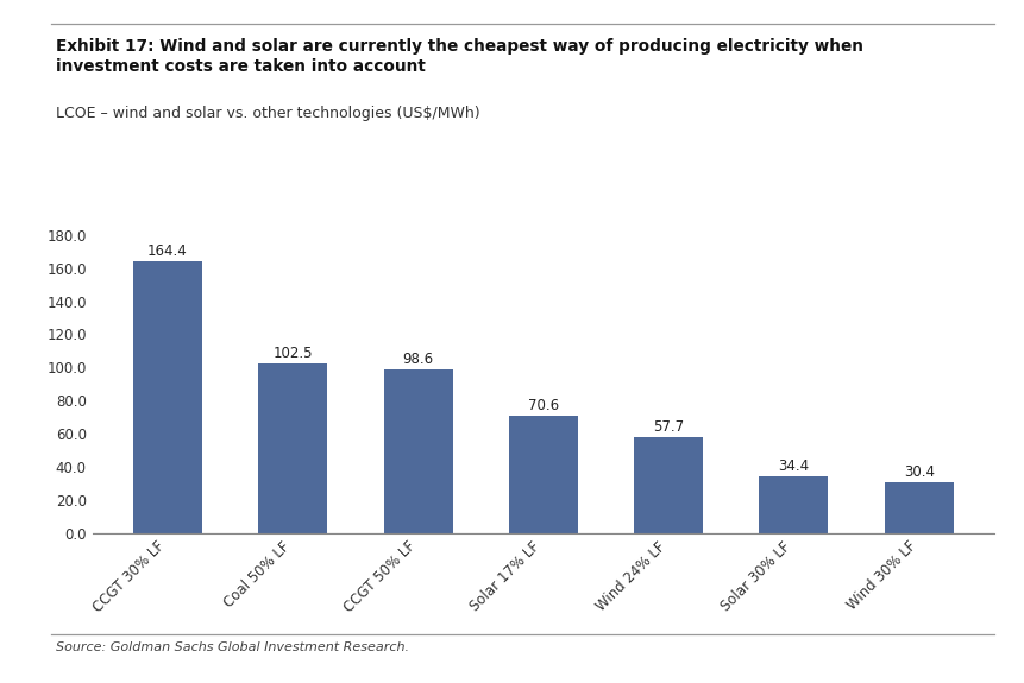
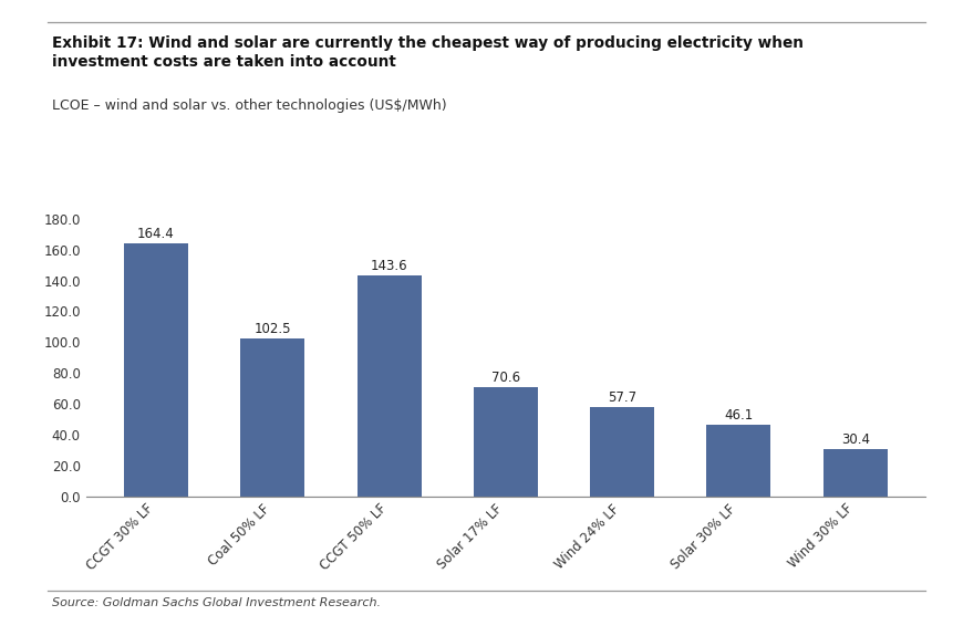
CCGT 50% LF: 98.6 -> 143.6
Solar 30% LF: 34.4 -> 46.1
